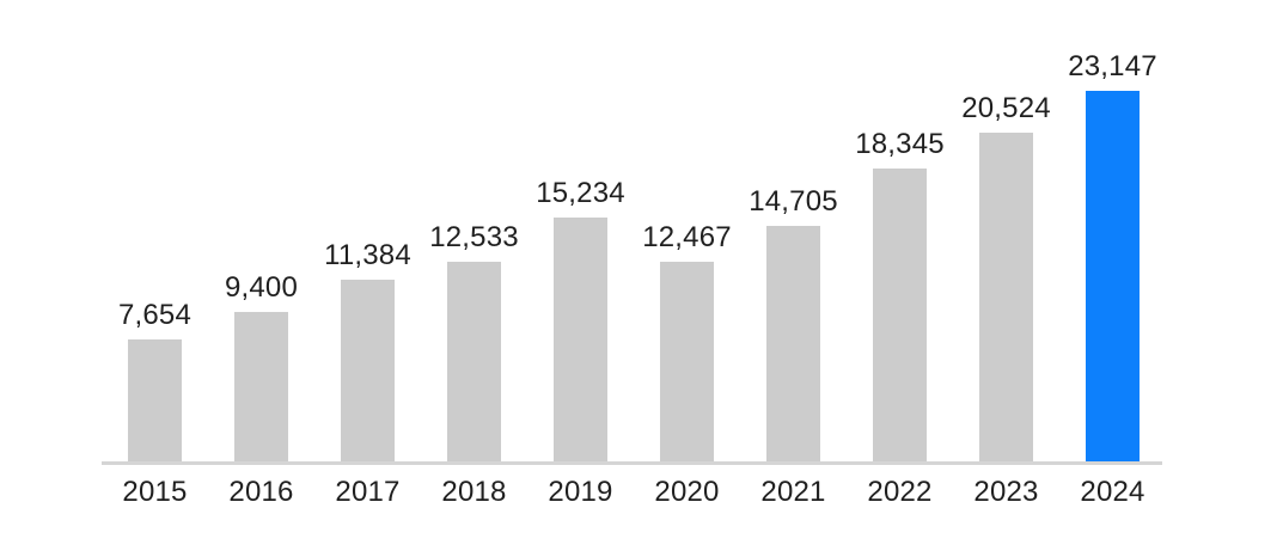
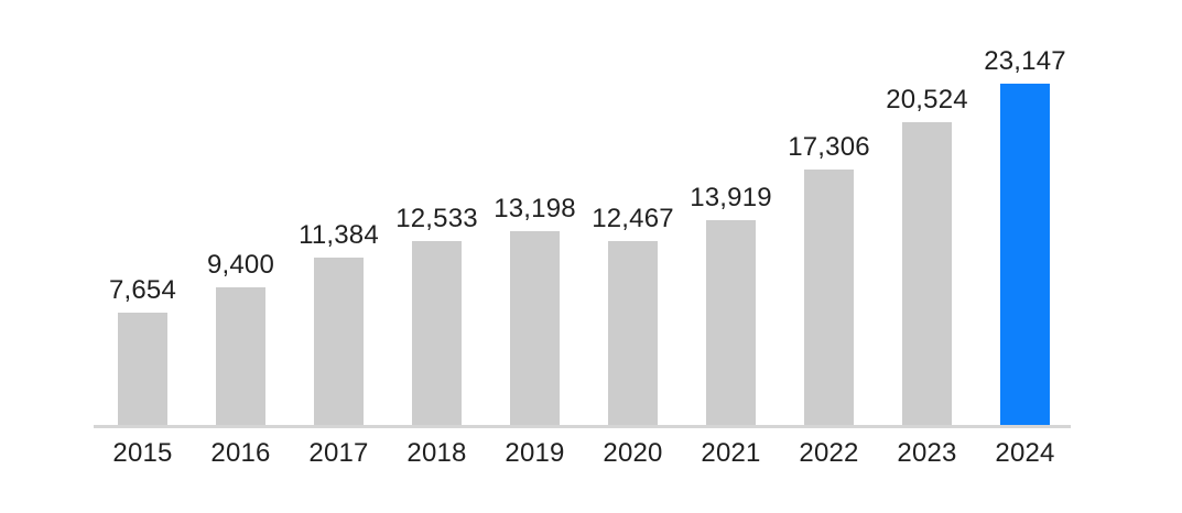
2019: 15,234 -> 13,198
2021: 14,705 -> 13,919
2022: 18,345 -> 17,306
